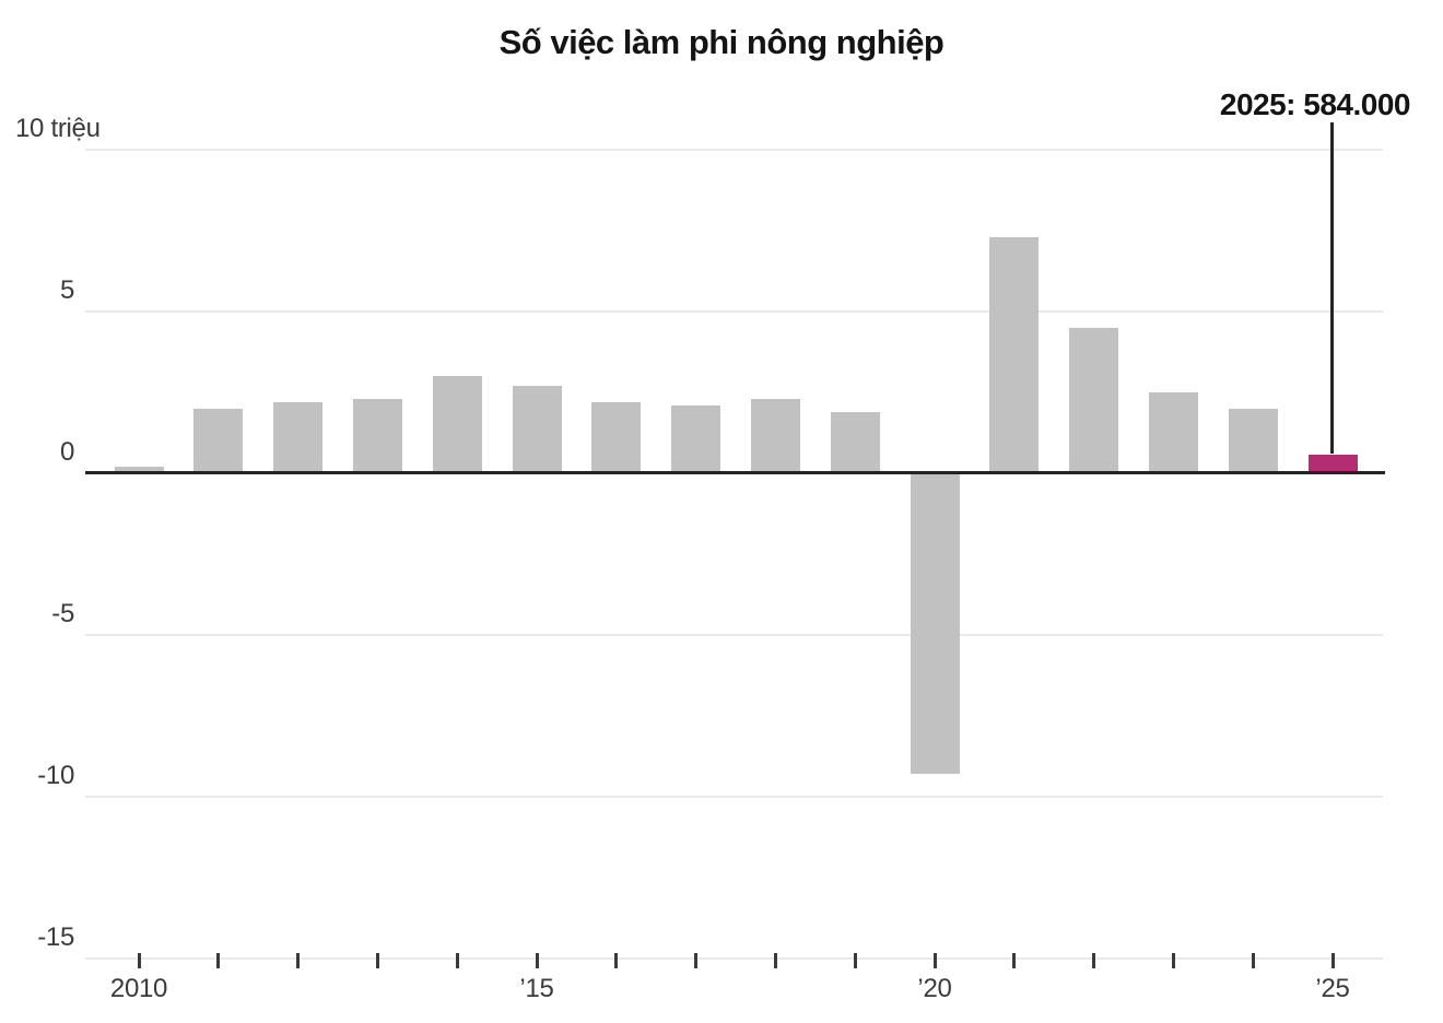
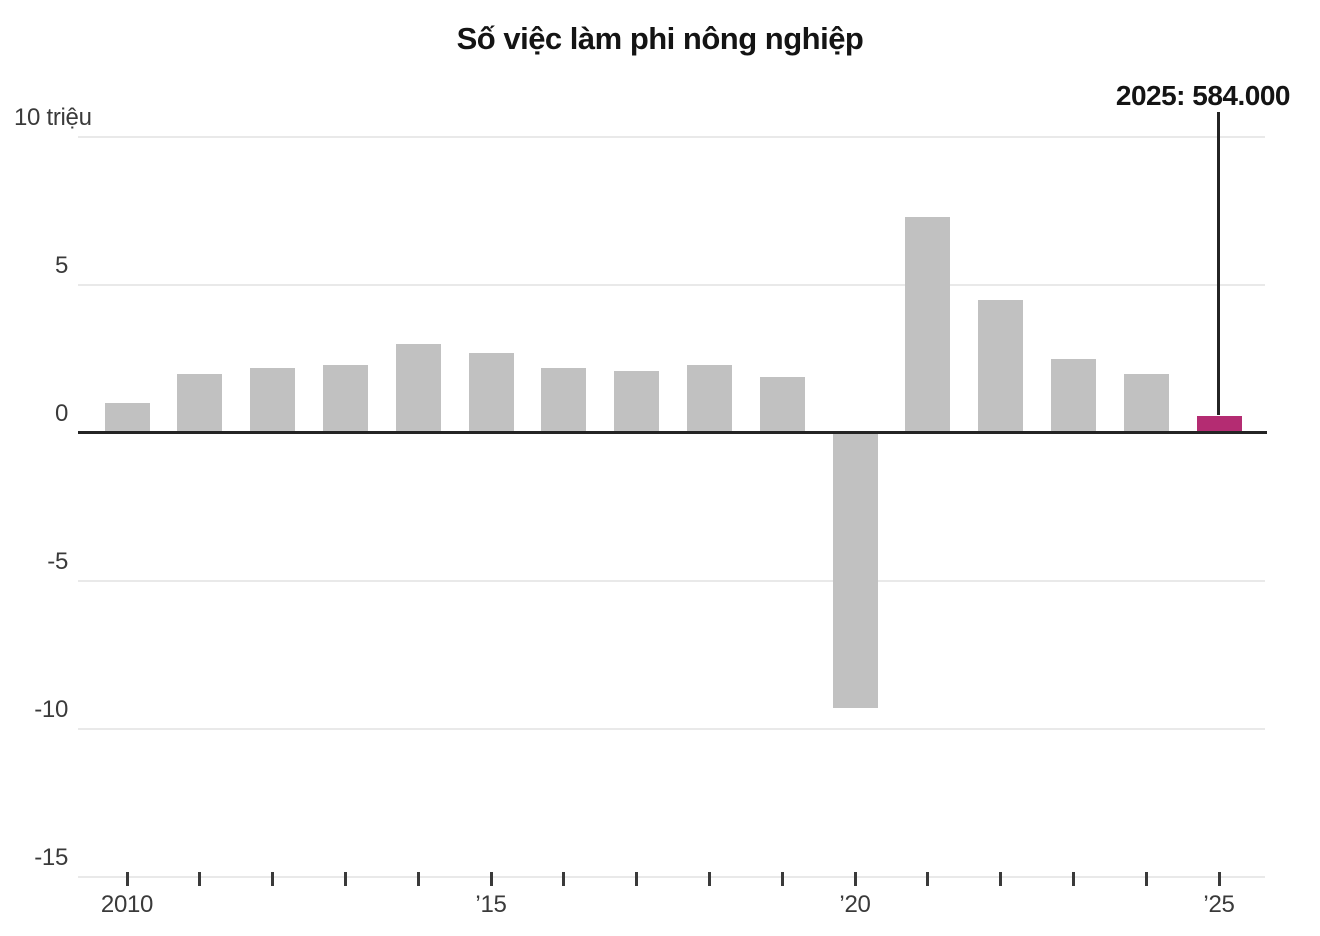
2010: 0.2 -> 1.0
